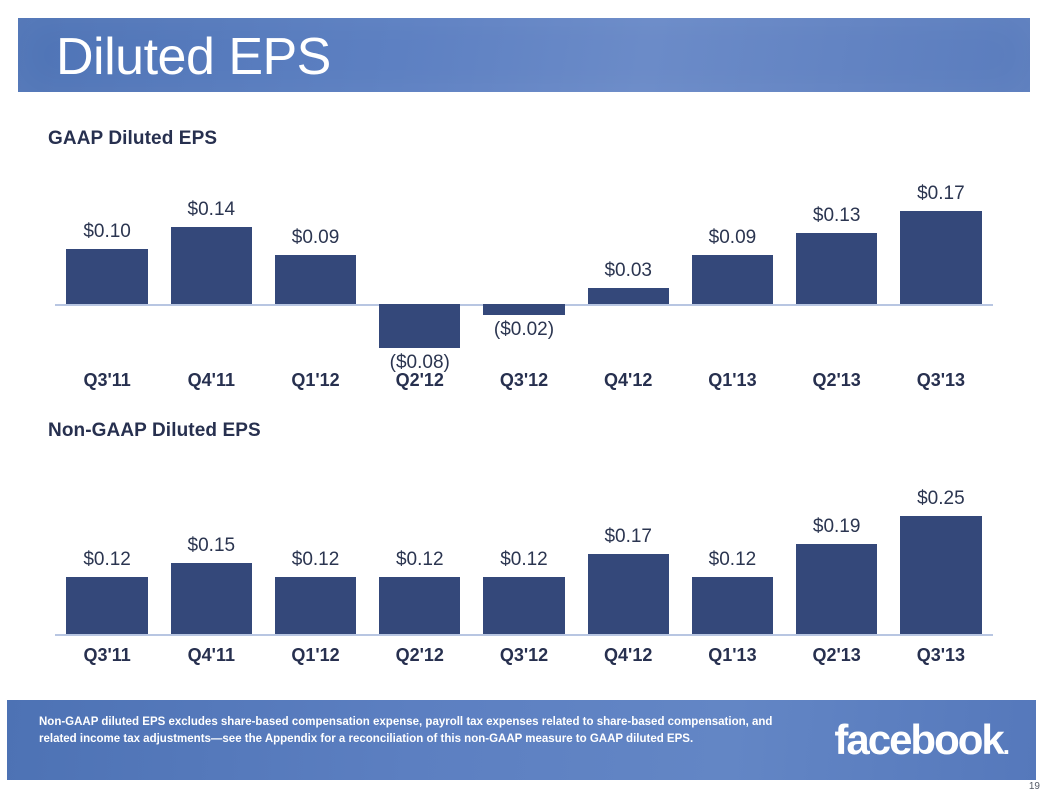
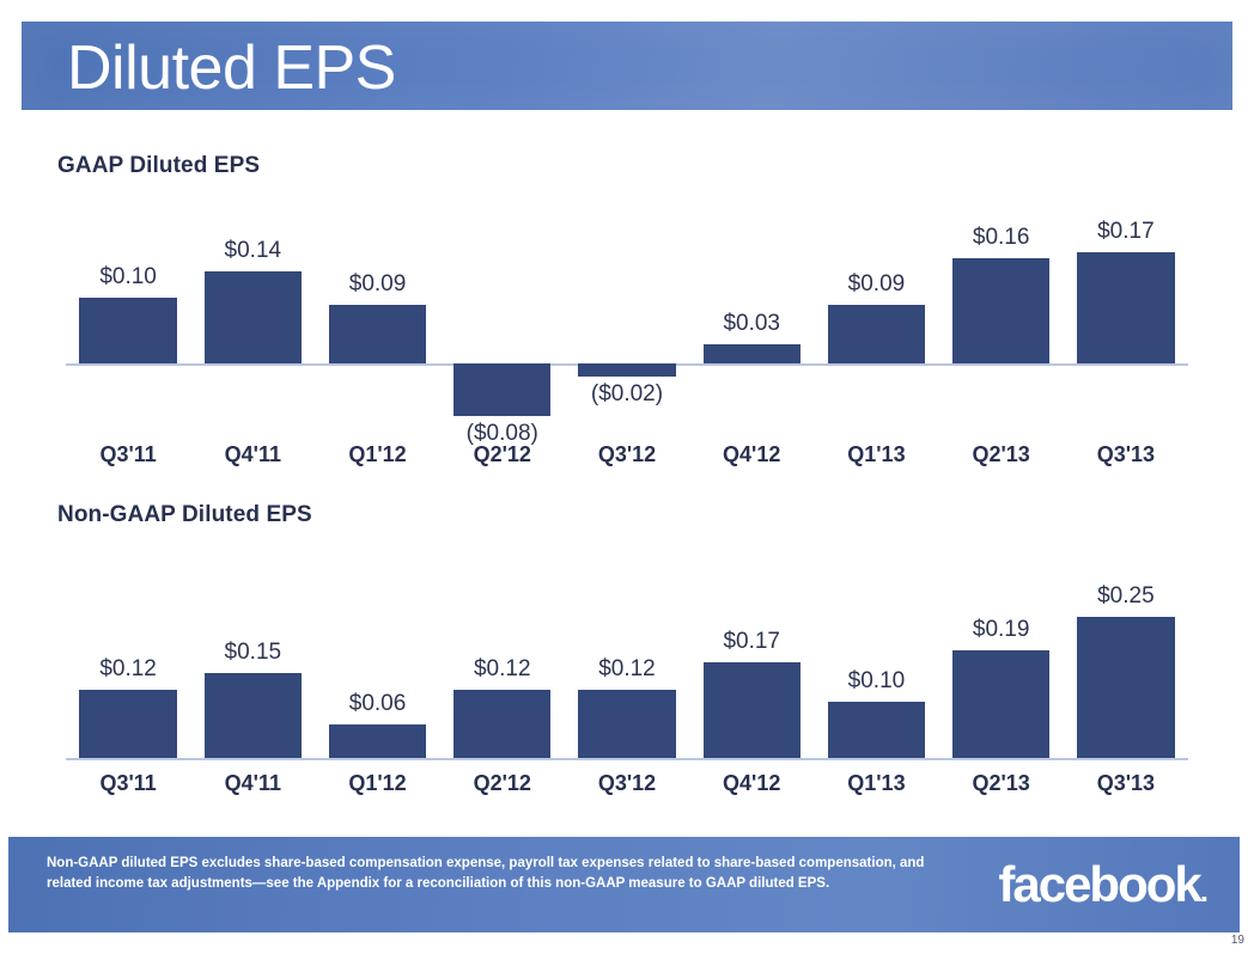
GAAP Diluted EPS/Q2'13: $0.13 -> $0.16
Non-GAAP Diluted EPS/Q1'12: $0.12 -> $0.06
Non-GAAP Diluted EPS/Q1'13: $0.12 -> $0.10
